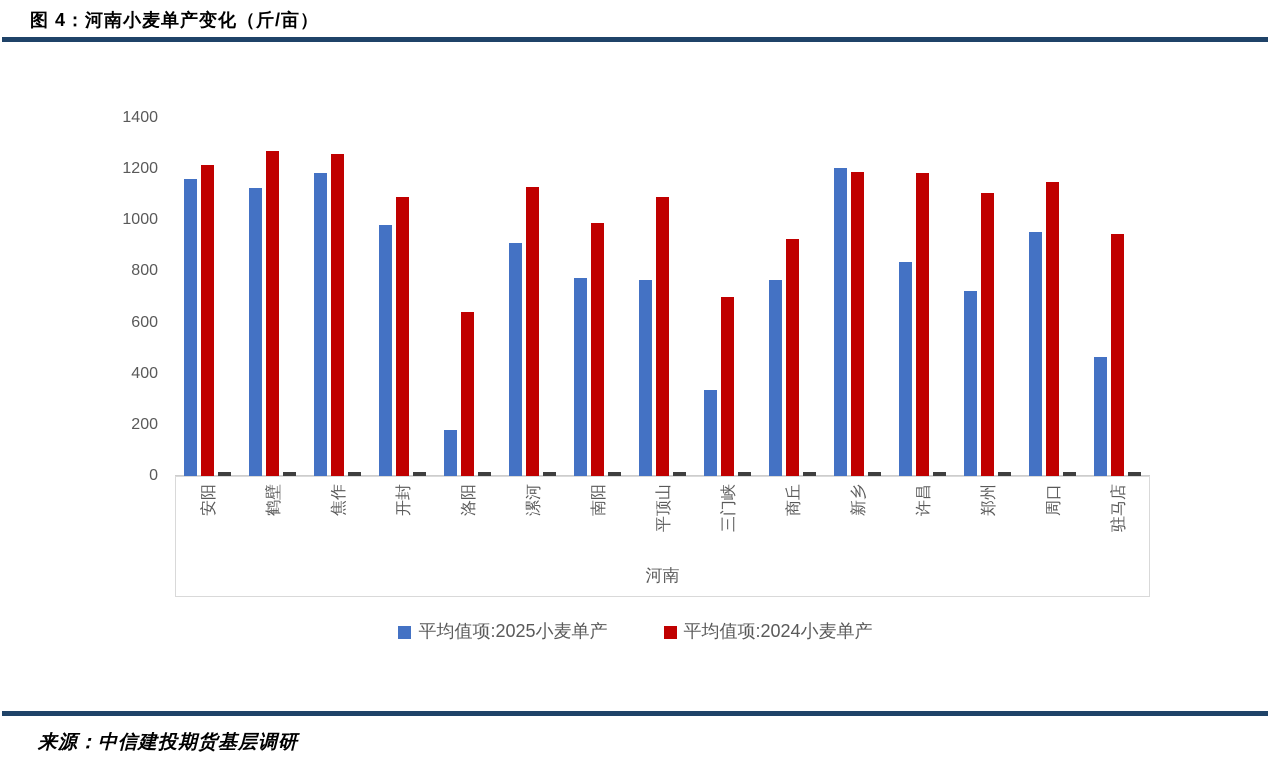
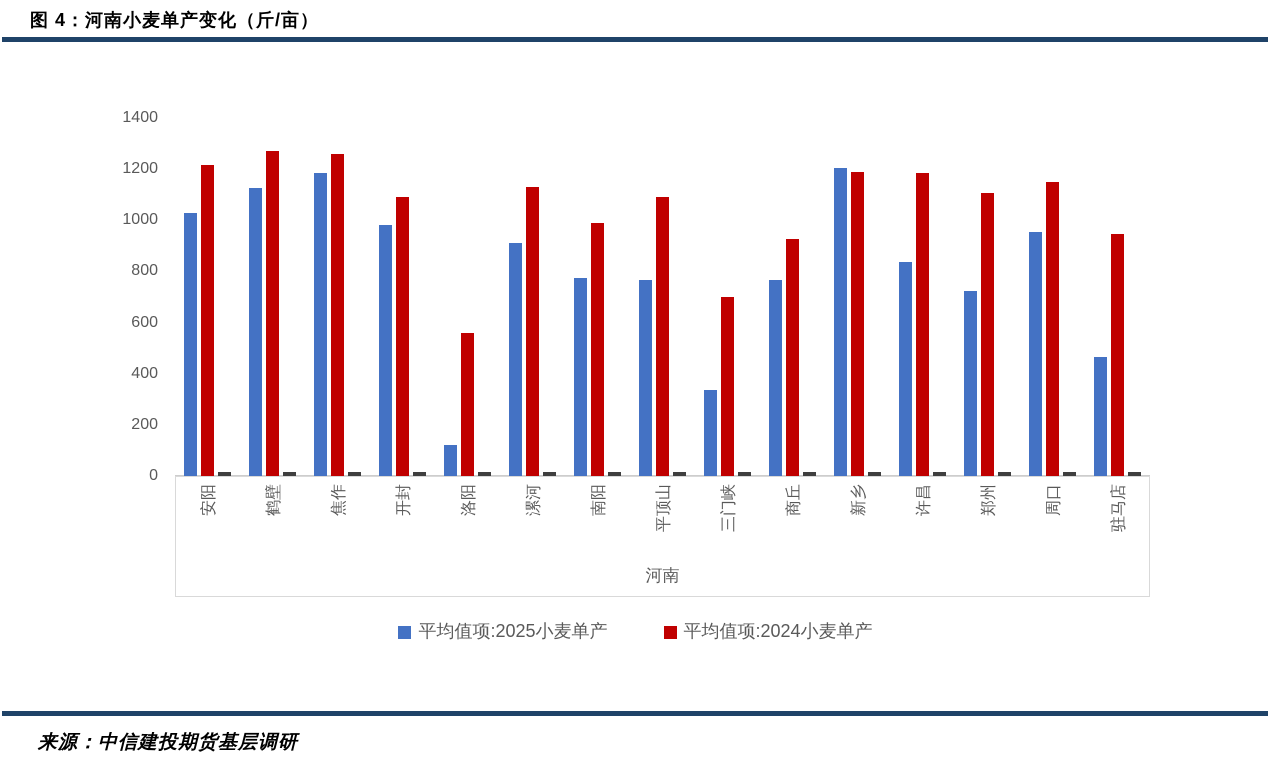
平均值项:2025小麦单产/安阳: 1160 -> 1030
平均值项:2025小麦单产/洛阳: 180 -> 120
平均值项:2024小麦单产/洛阳: 640 -> 560
